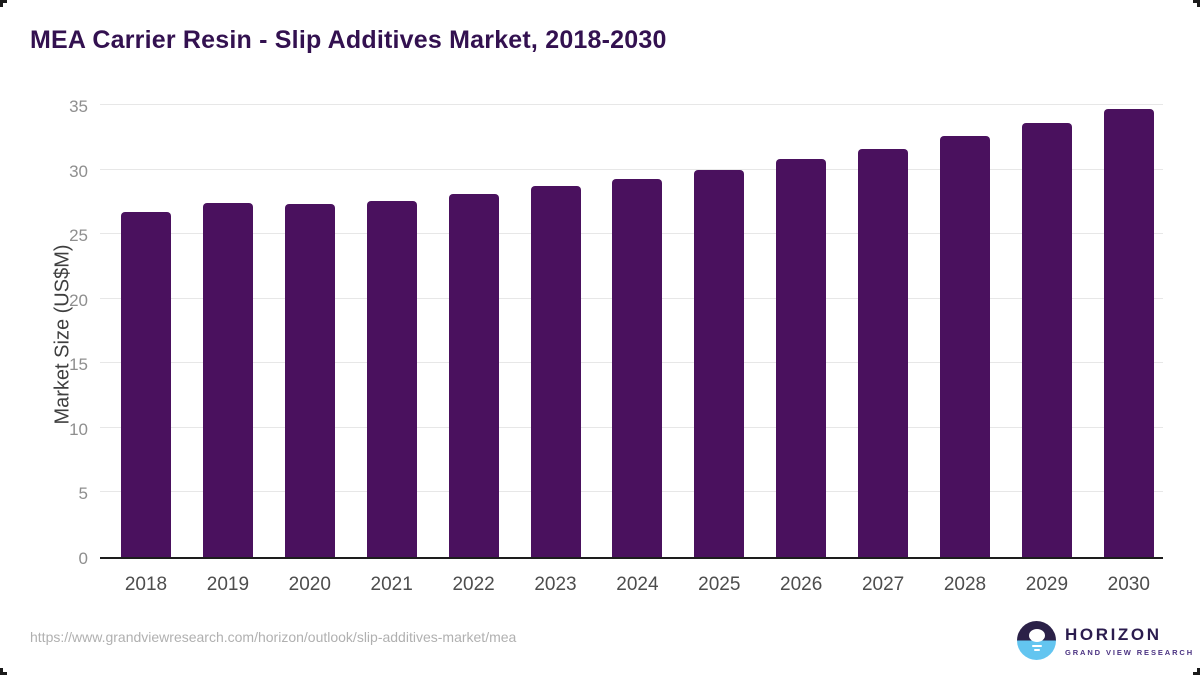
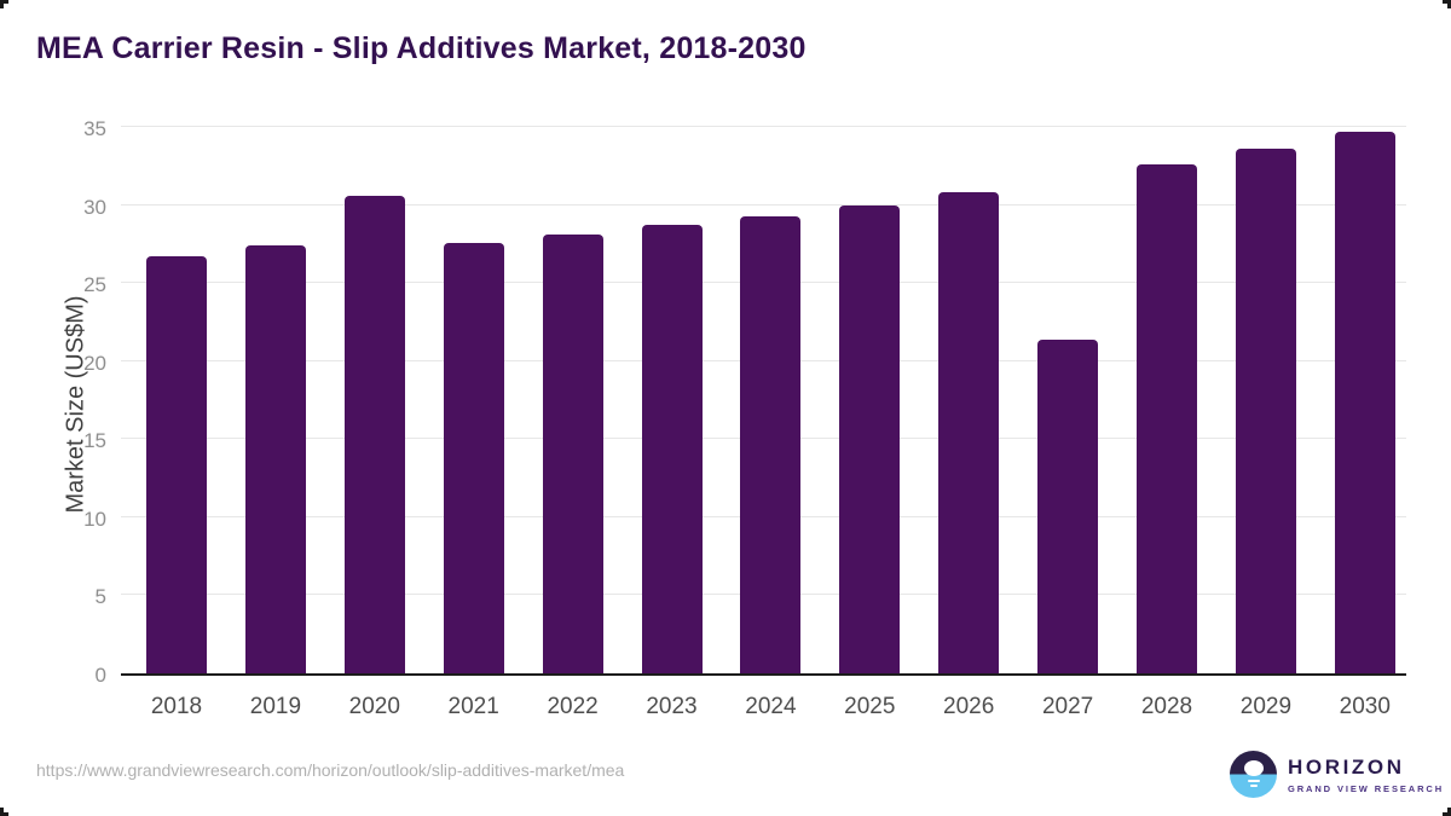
2020: 27.3 -> 30.6
2027: 31.6 -> 21.4
